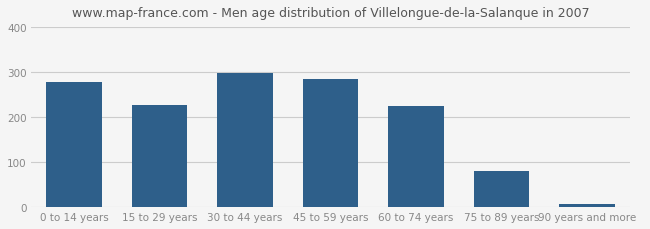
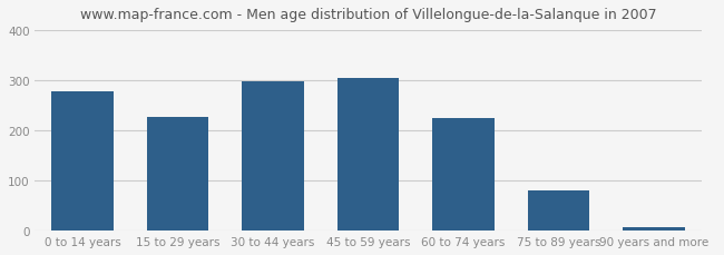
45 to 59 years: 285 -> 305
